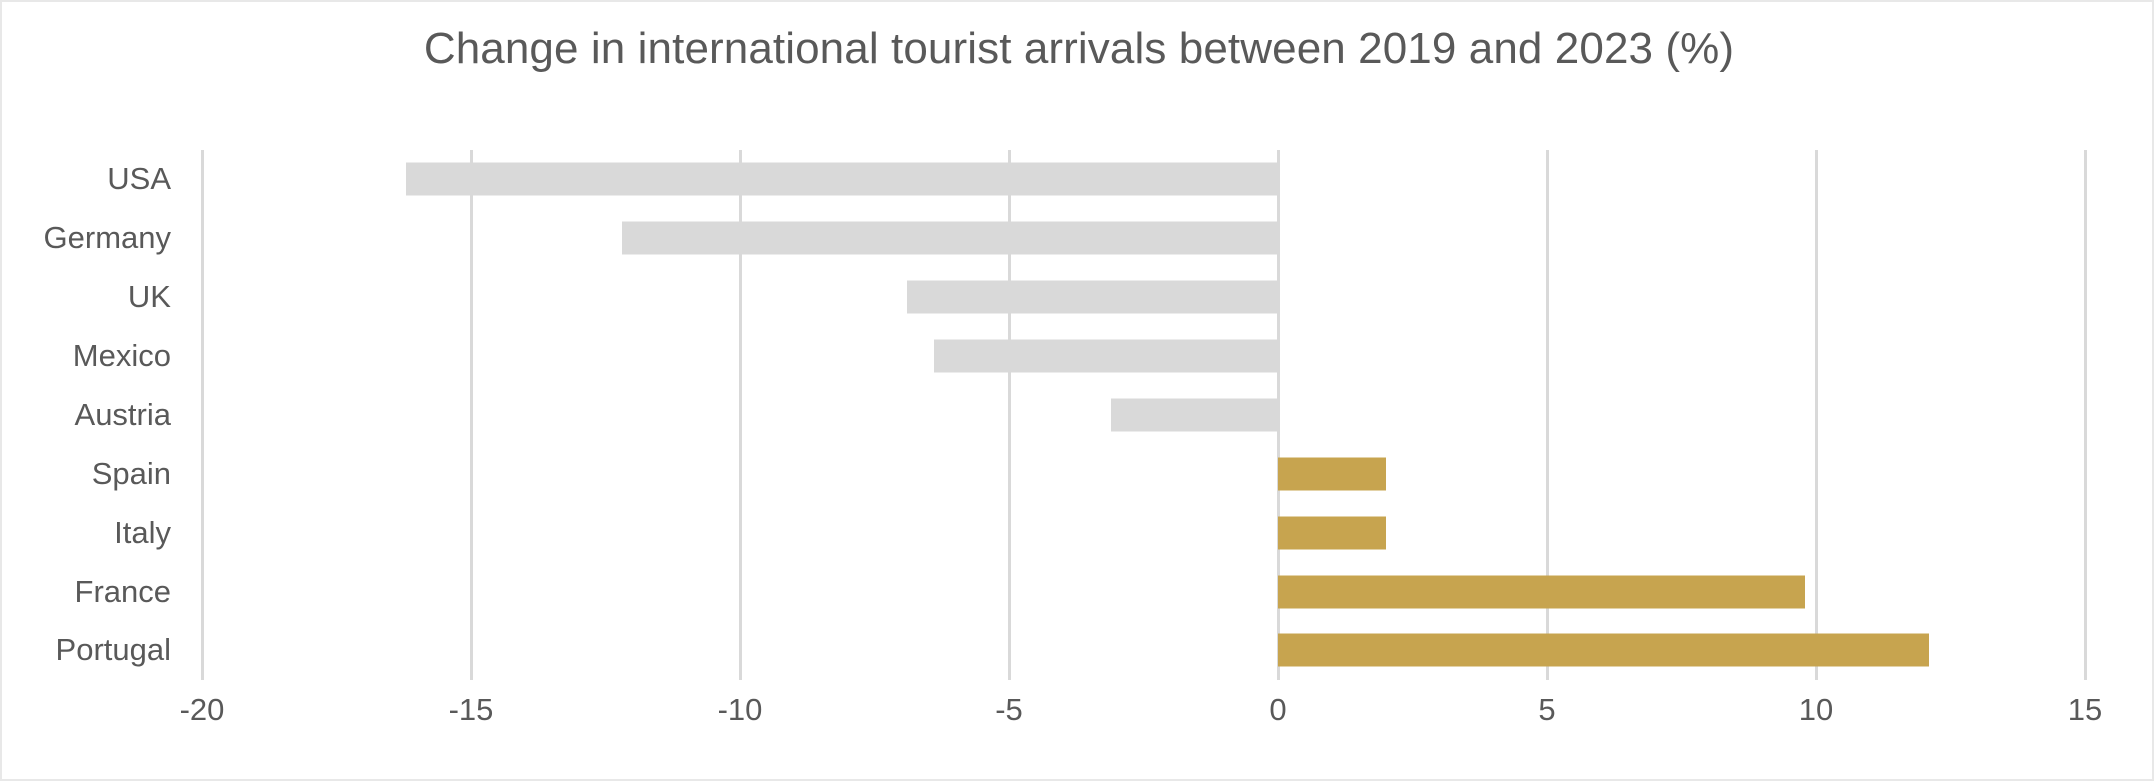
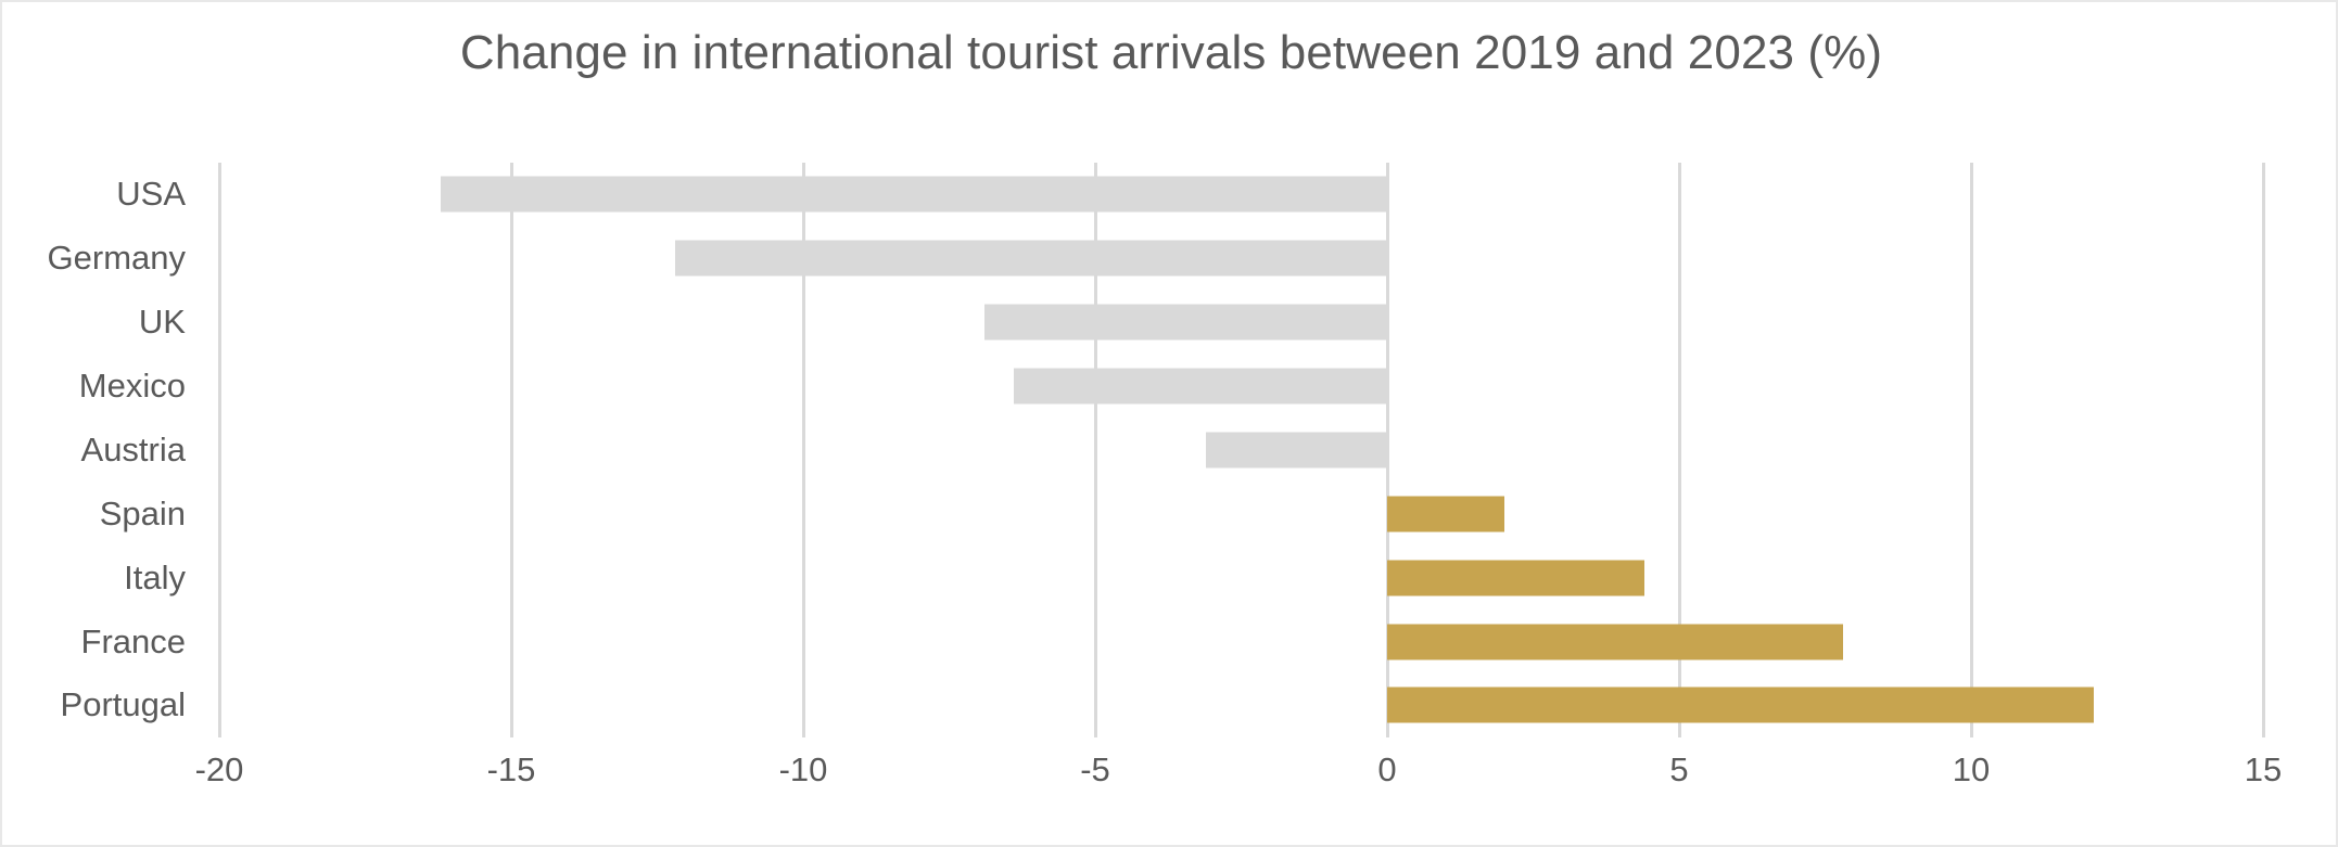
Italy: 2.0 -> 4.4
France: 9.8 -> 7.8
